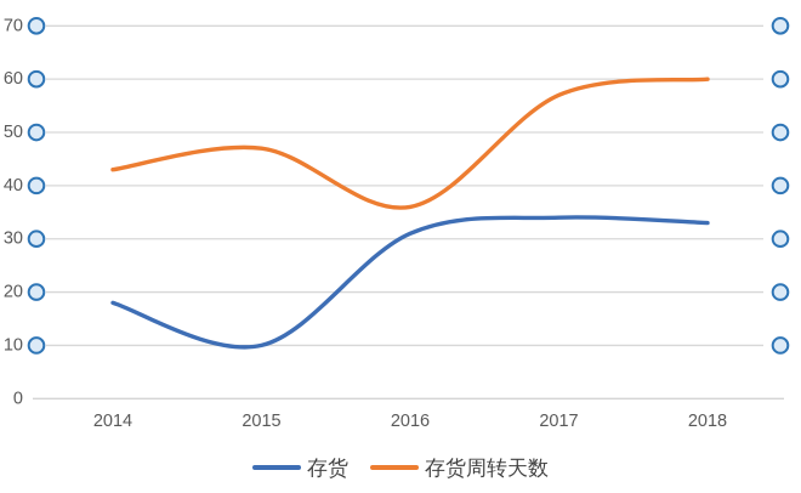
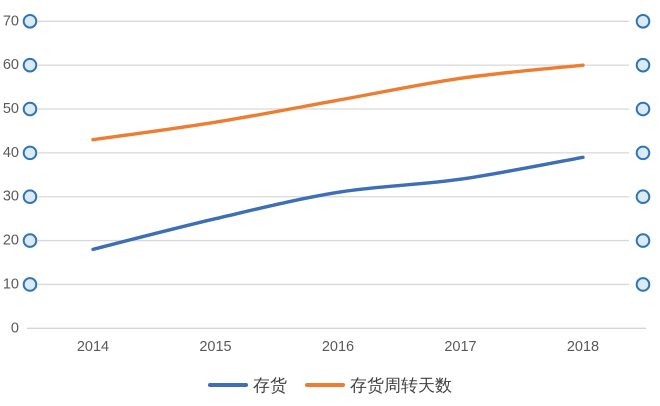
存货/2015: 10 -> 25
存货周转天数/2016: 36 -> 52
存货/2018: 33 -> 39
